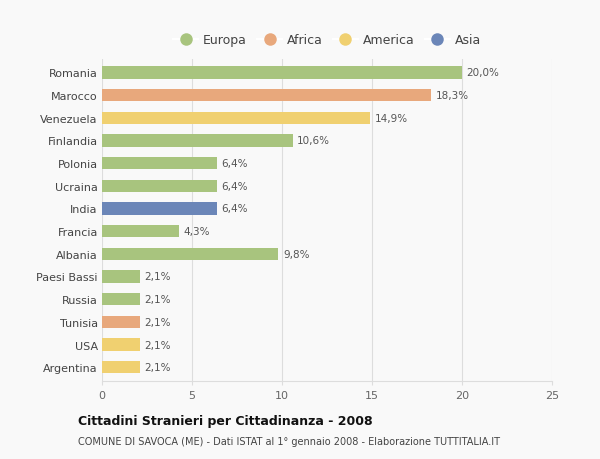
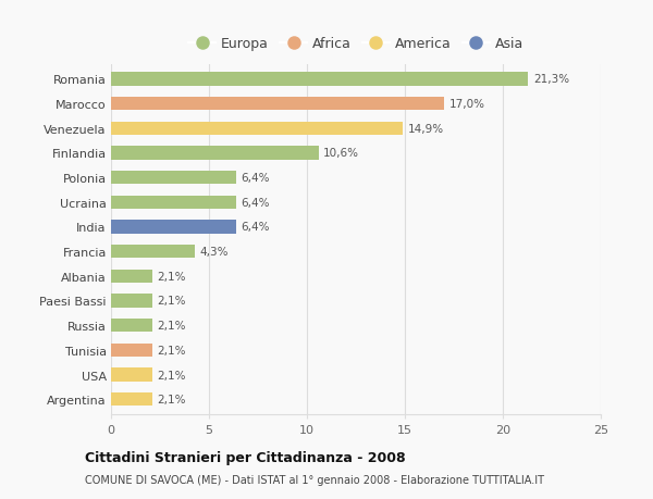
Romania: 20,0% -> 21,3%
Marocco: 18,3% -> 17,0%
Albania: 9,8% -> 2,1%
